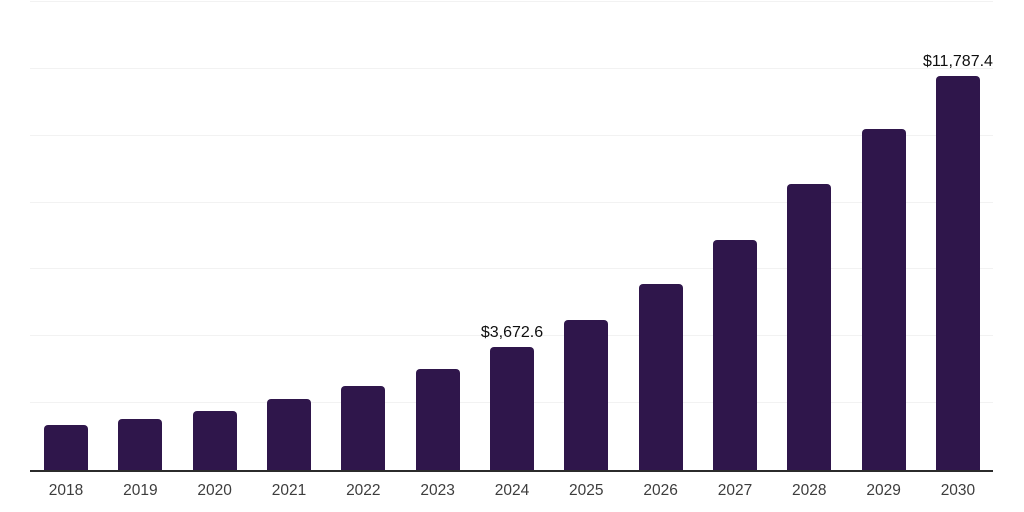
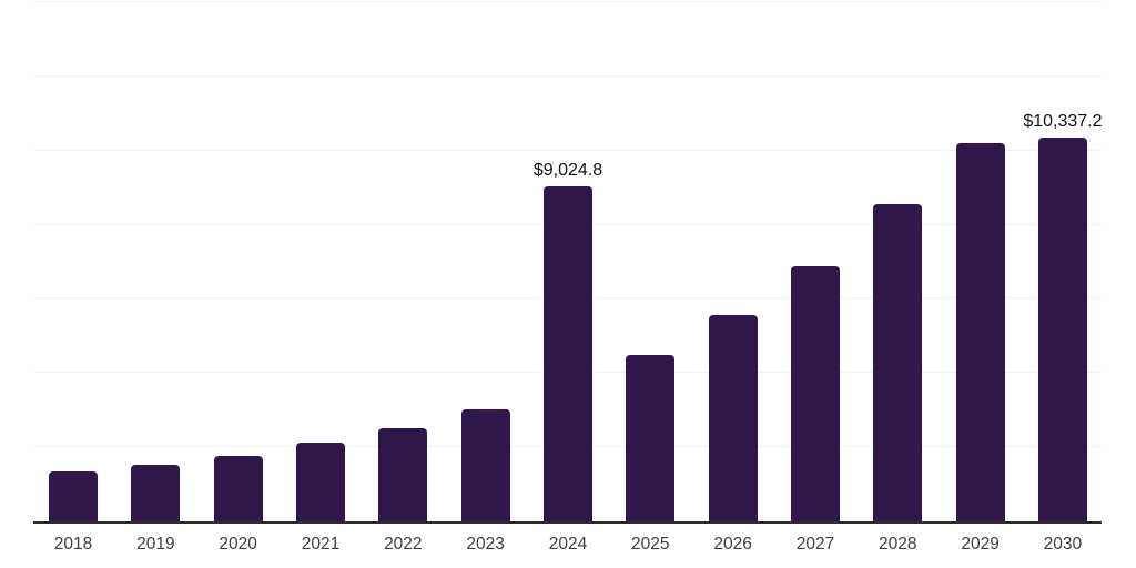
2024: $3,672.6 -> $9,024.8
2030: $11,787.4 -> $10,337.2
